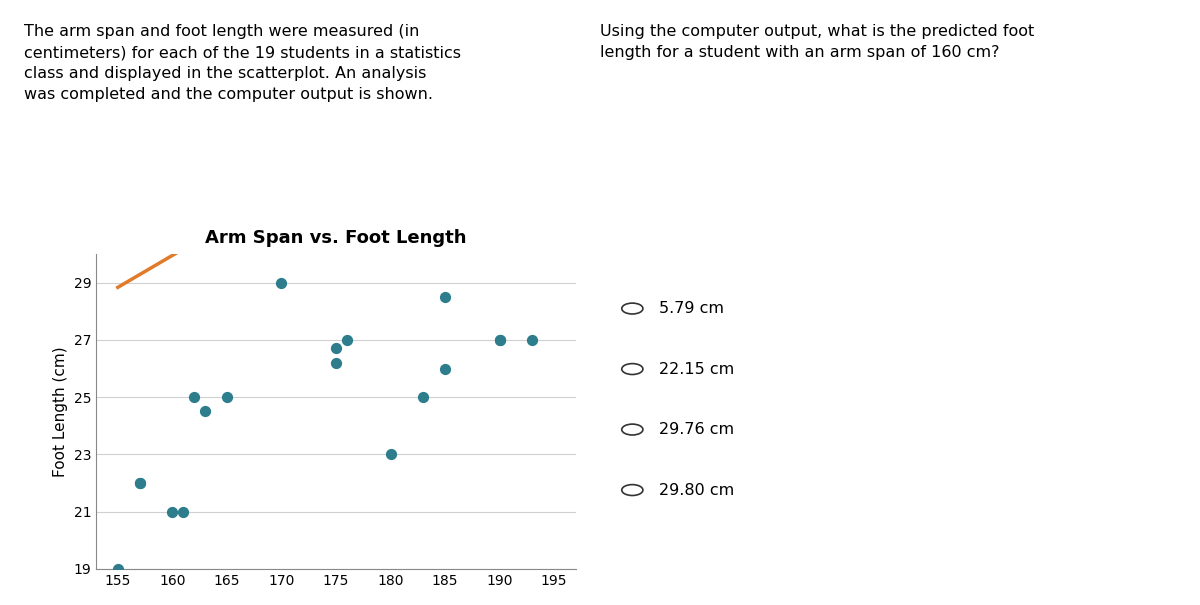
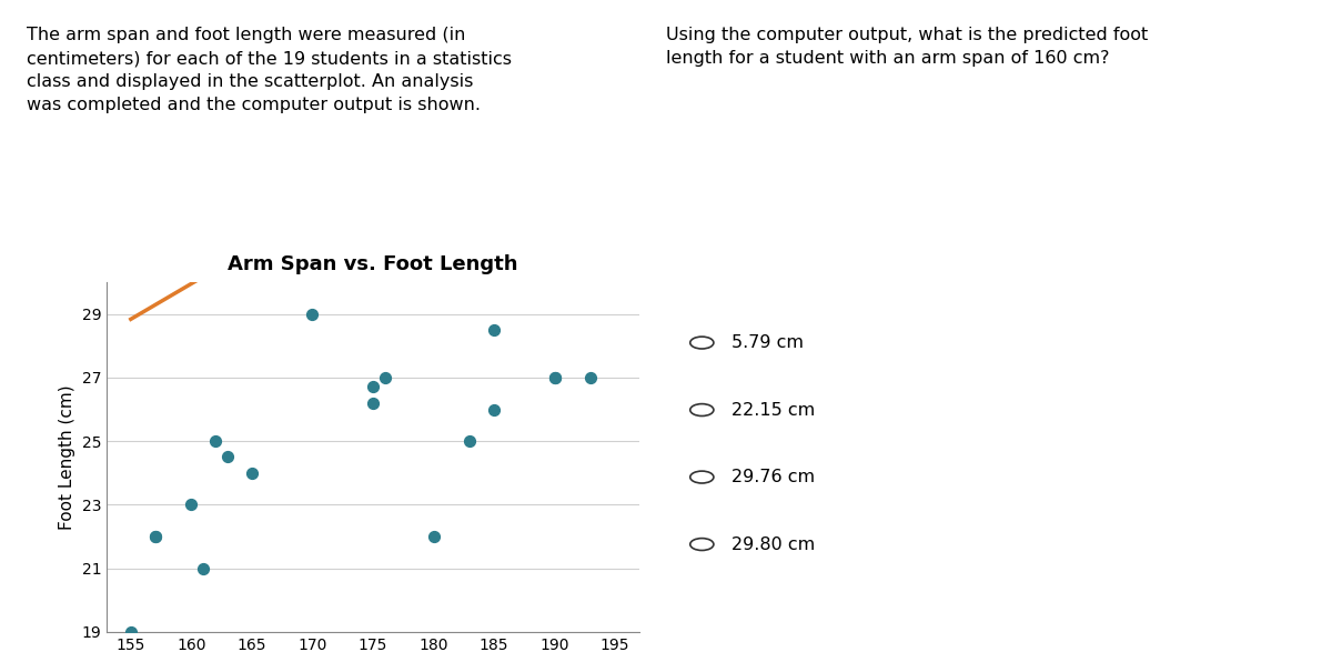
160: 21.0 -> 23.0
165: 25.0 -> 24.0
180: 23.0 -> 22.0
